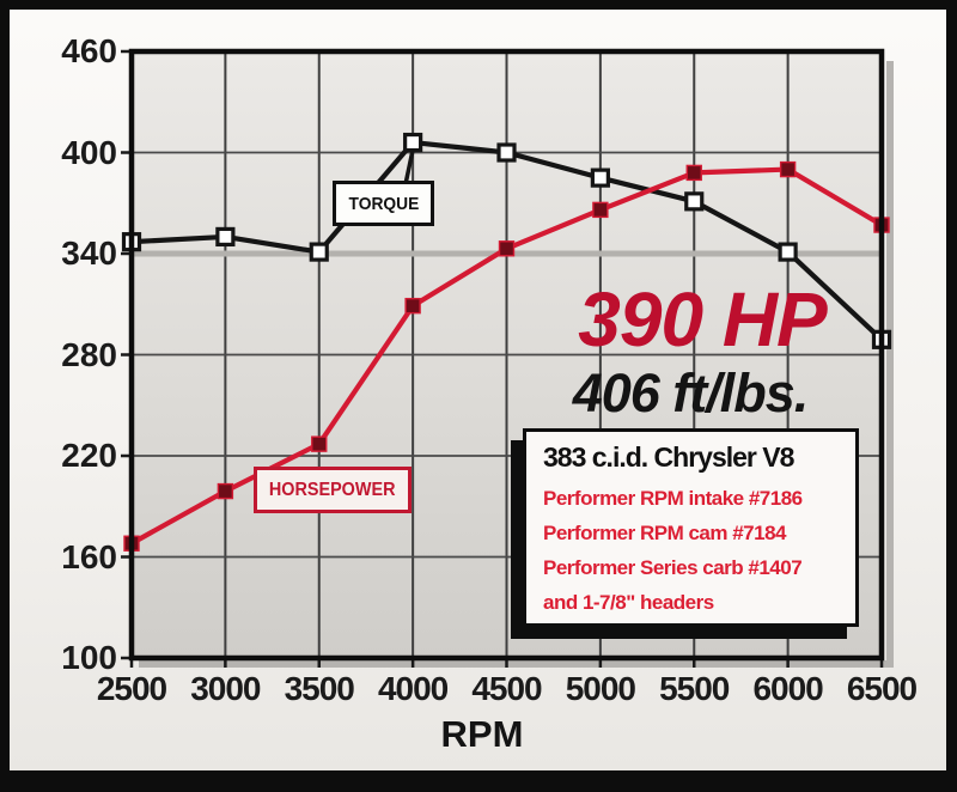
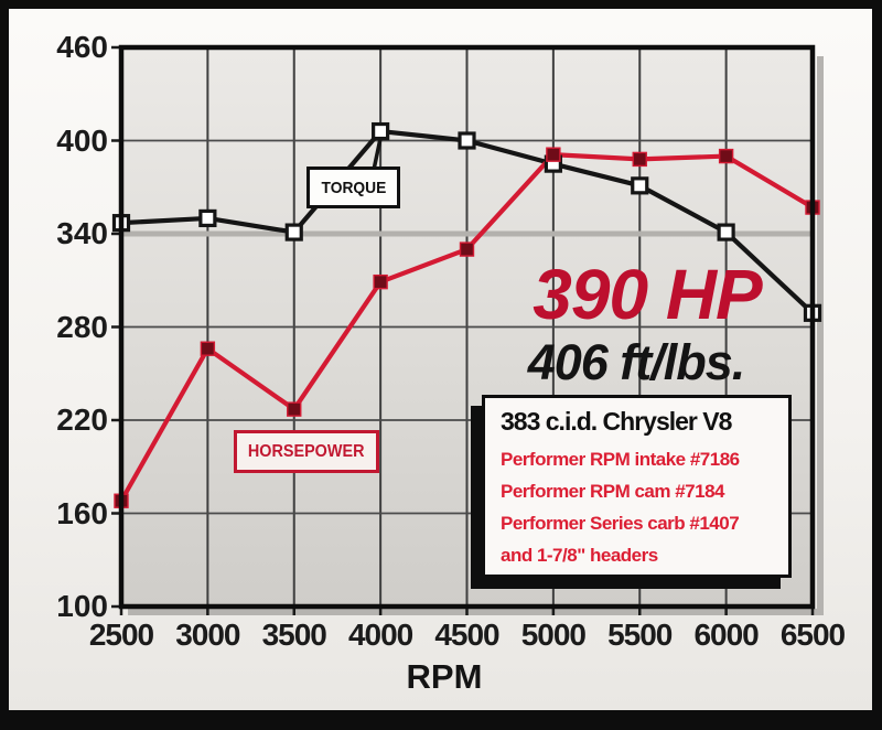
HORSEPOWER/3000: 199 -> 266
HORSEPOWER/4500: 343 -> 330
HORSEPOWER/5000: 366 -> 391
